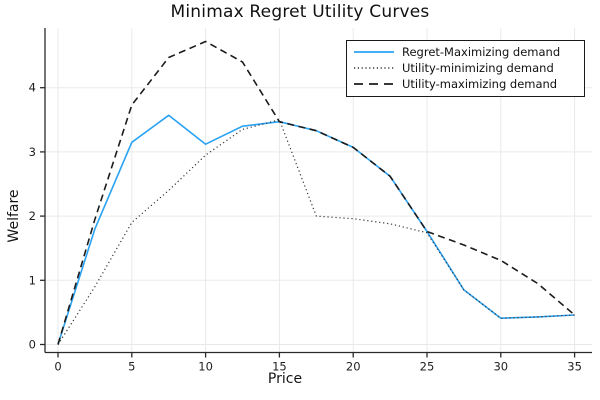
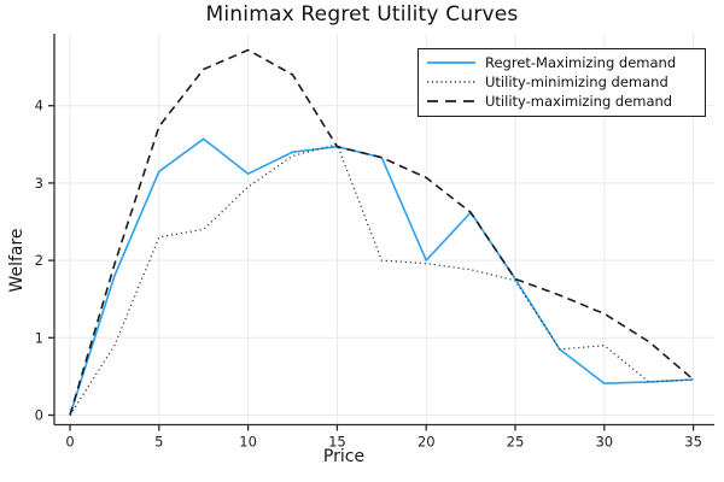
Utility-minimizing demand/5: 1.9 -> 2.3
Regret-Maximizing demand/20: 3.1 -> 2.0
Utility-minimizing demand/30: 0.4 -> 0.9
